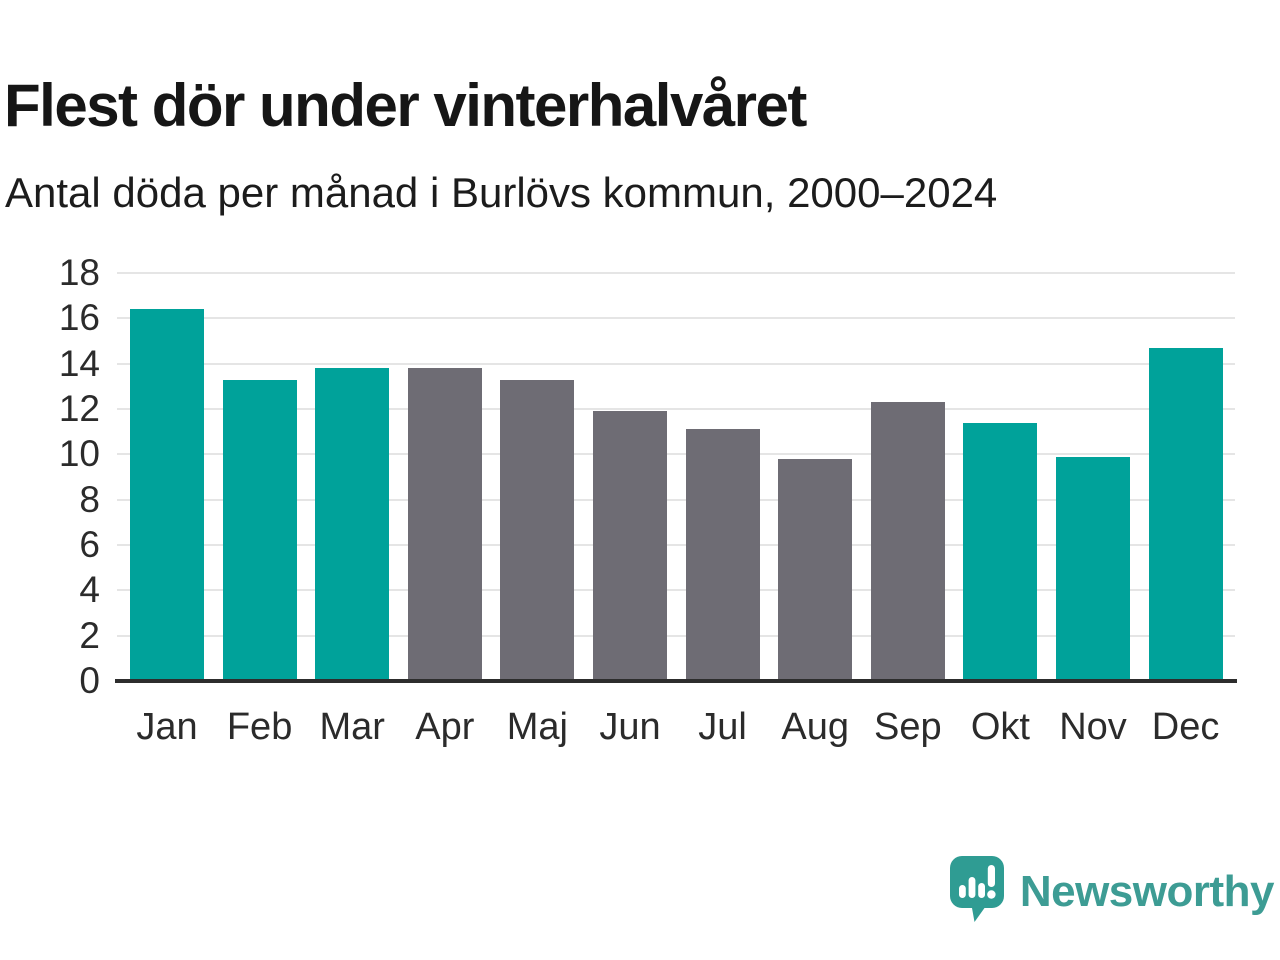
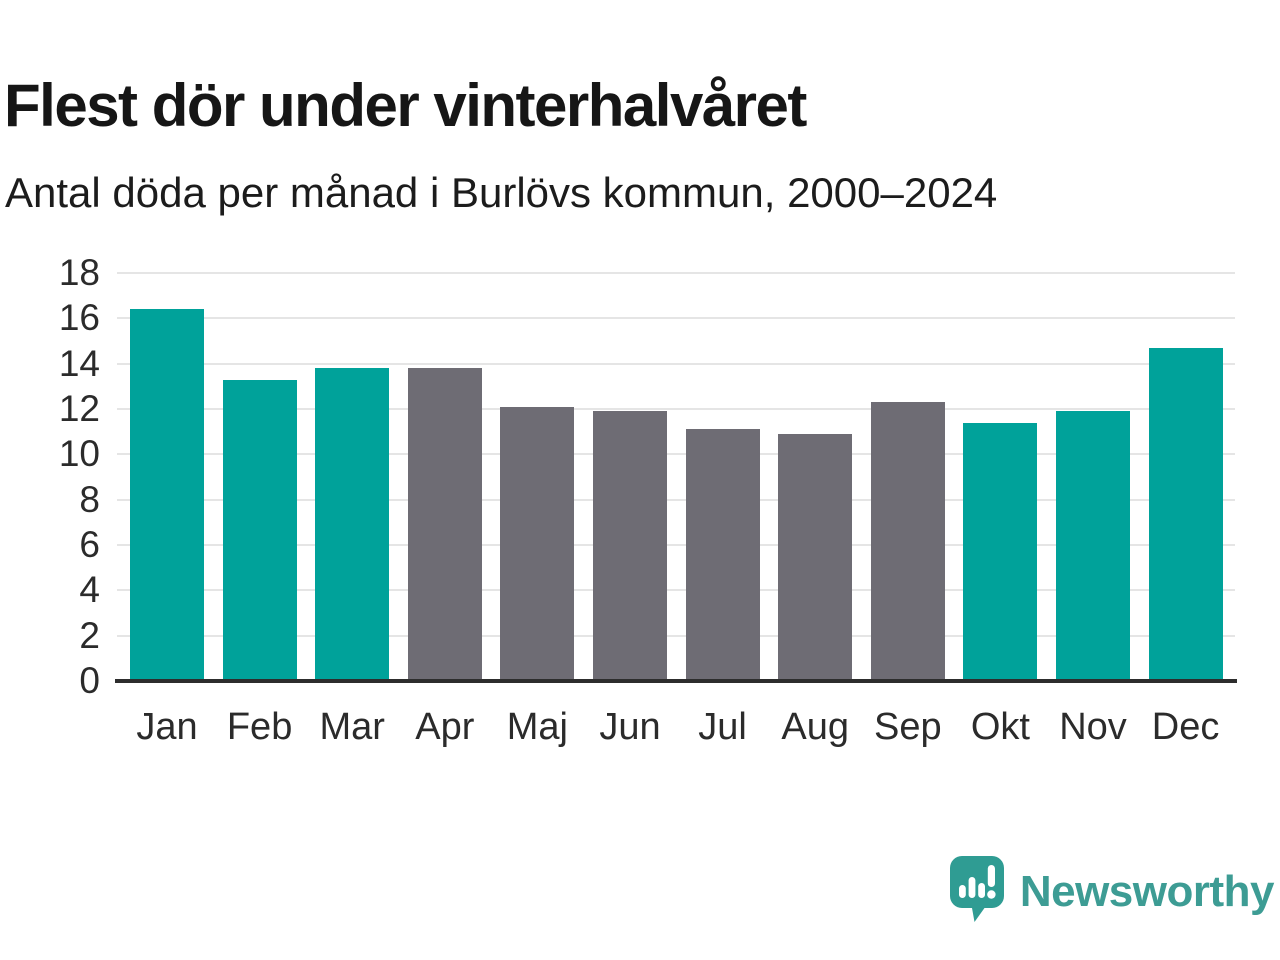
Maj: 13.3 -> 12.1
Aug: 9.8 -> 10.9
Nov: 9.9 -> 11.9
